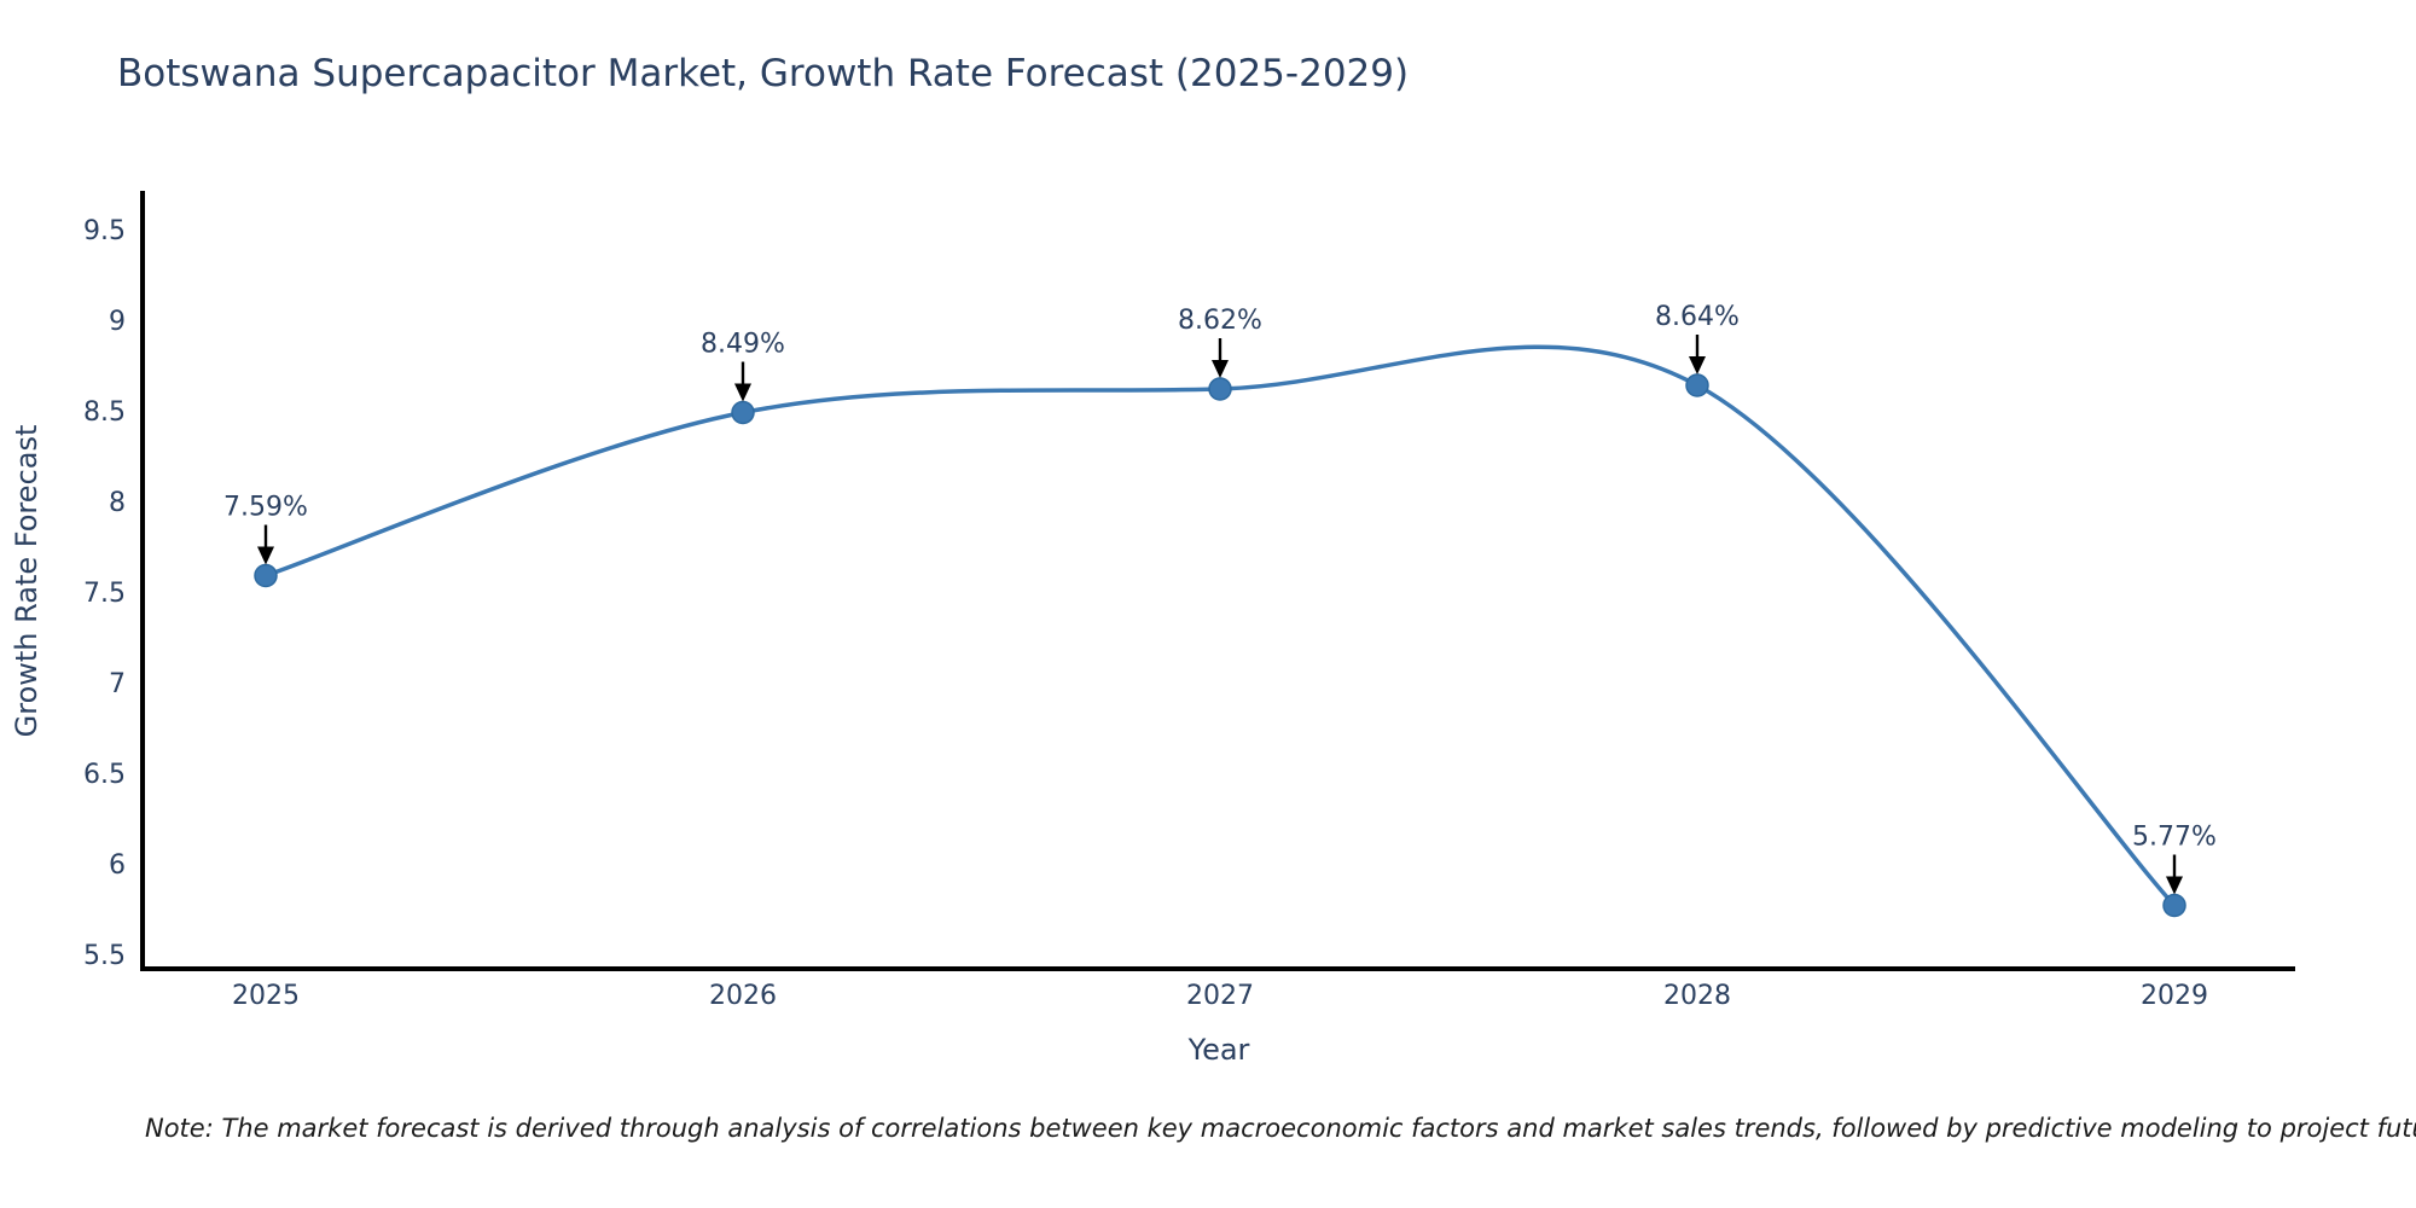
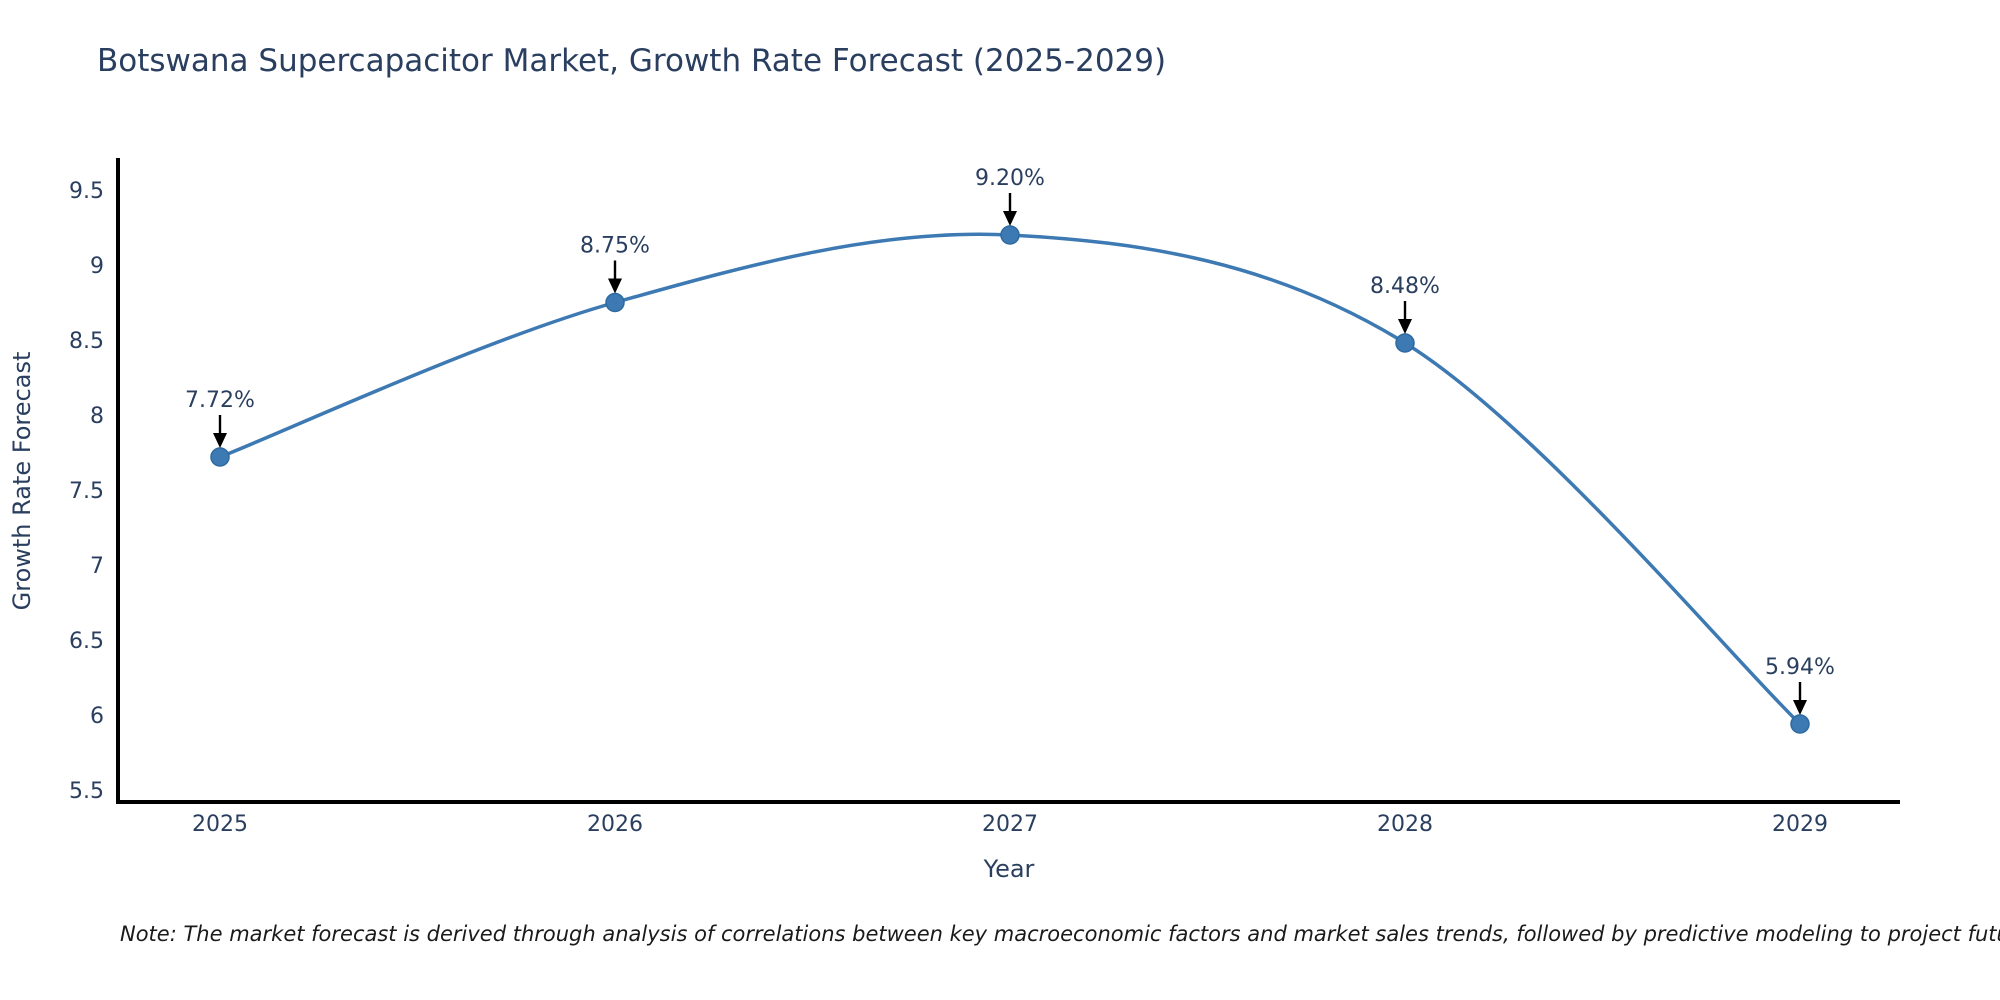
2025: 7.59% -> 7.72%
2026: 8.49% -> 8.75%
2027: 8.62% -> 9.20%
2028: 8.64% -> 8.48%
2029: 5.77% -> 5.94%
